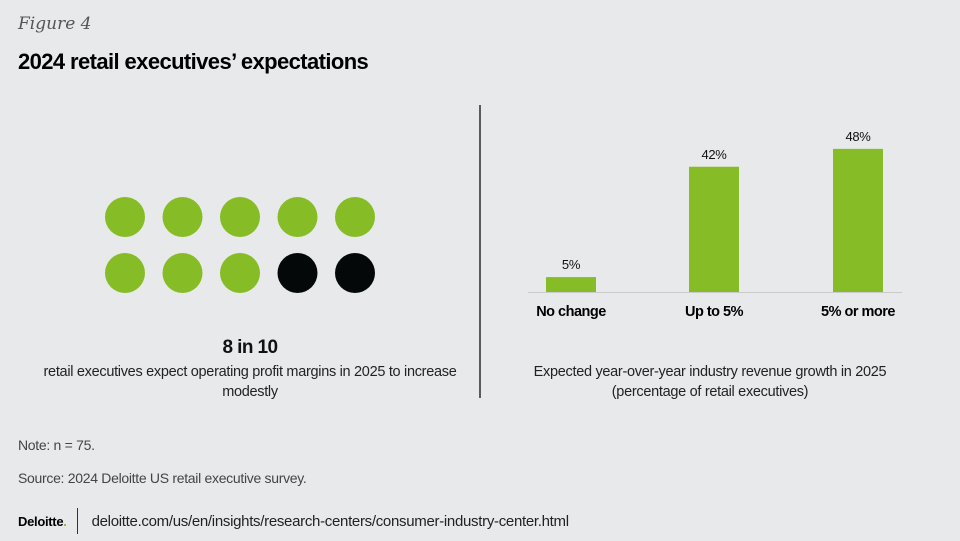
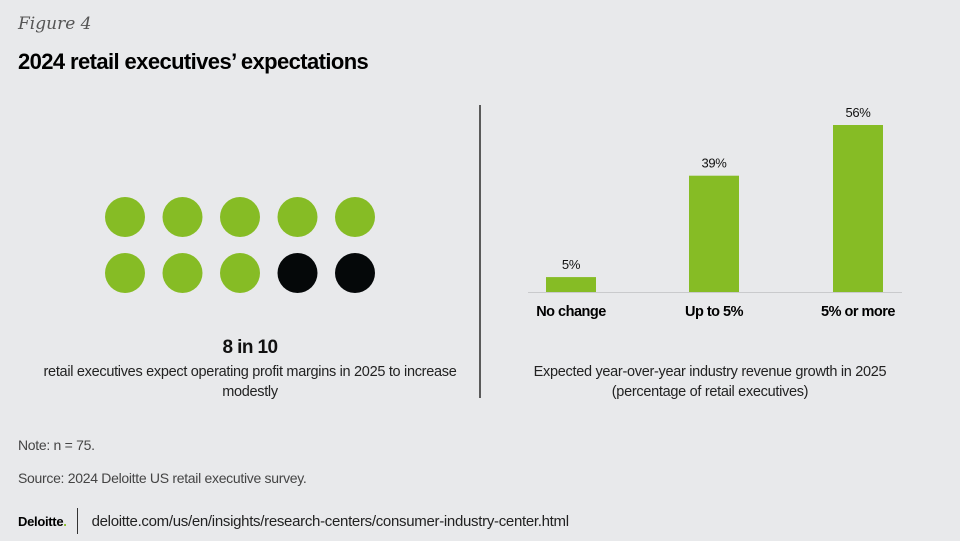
Up to 5%: 42% -> 39%
5% or more: 48% -> 56%
